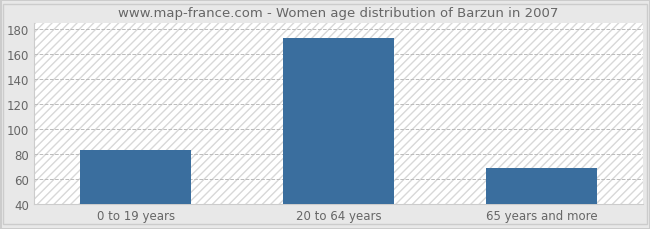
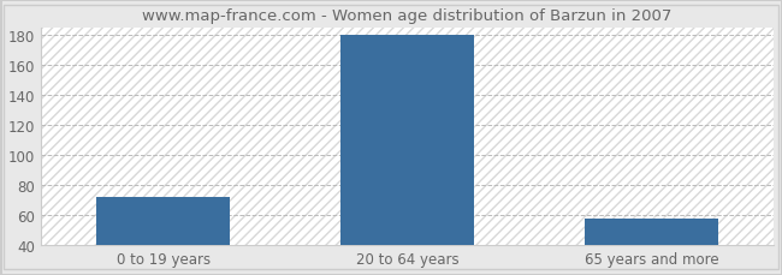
0 to 19 years: 83 -> 72
20 to 64 years: 173 -> 180
65 years and more: 69 -> 58
